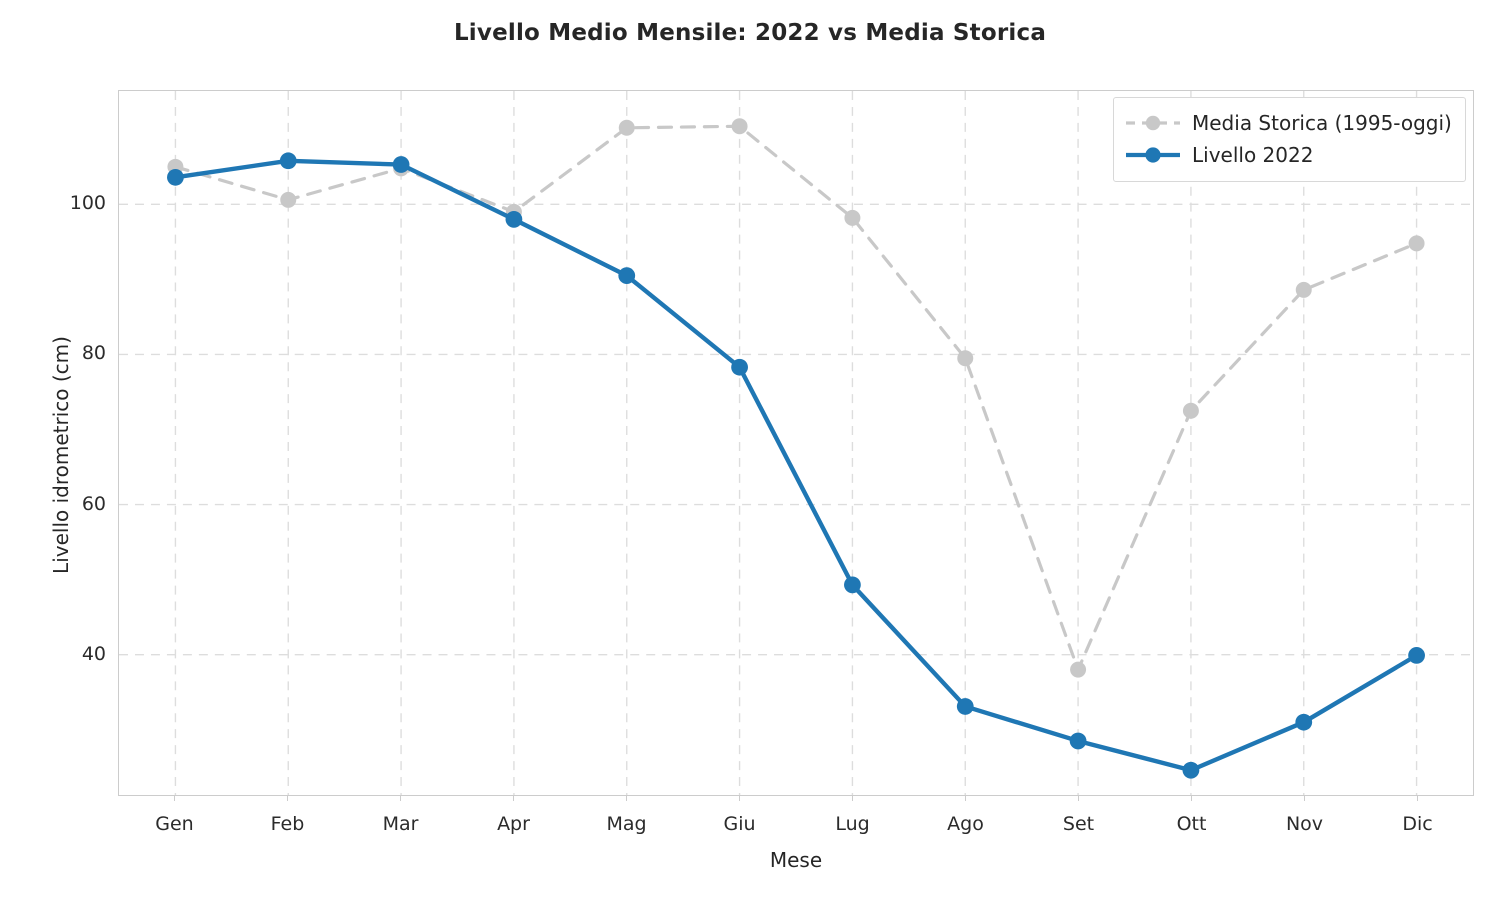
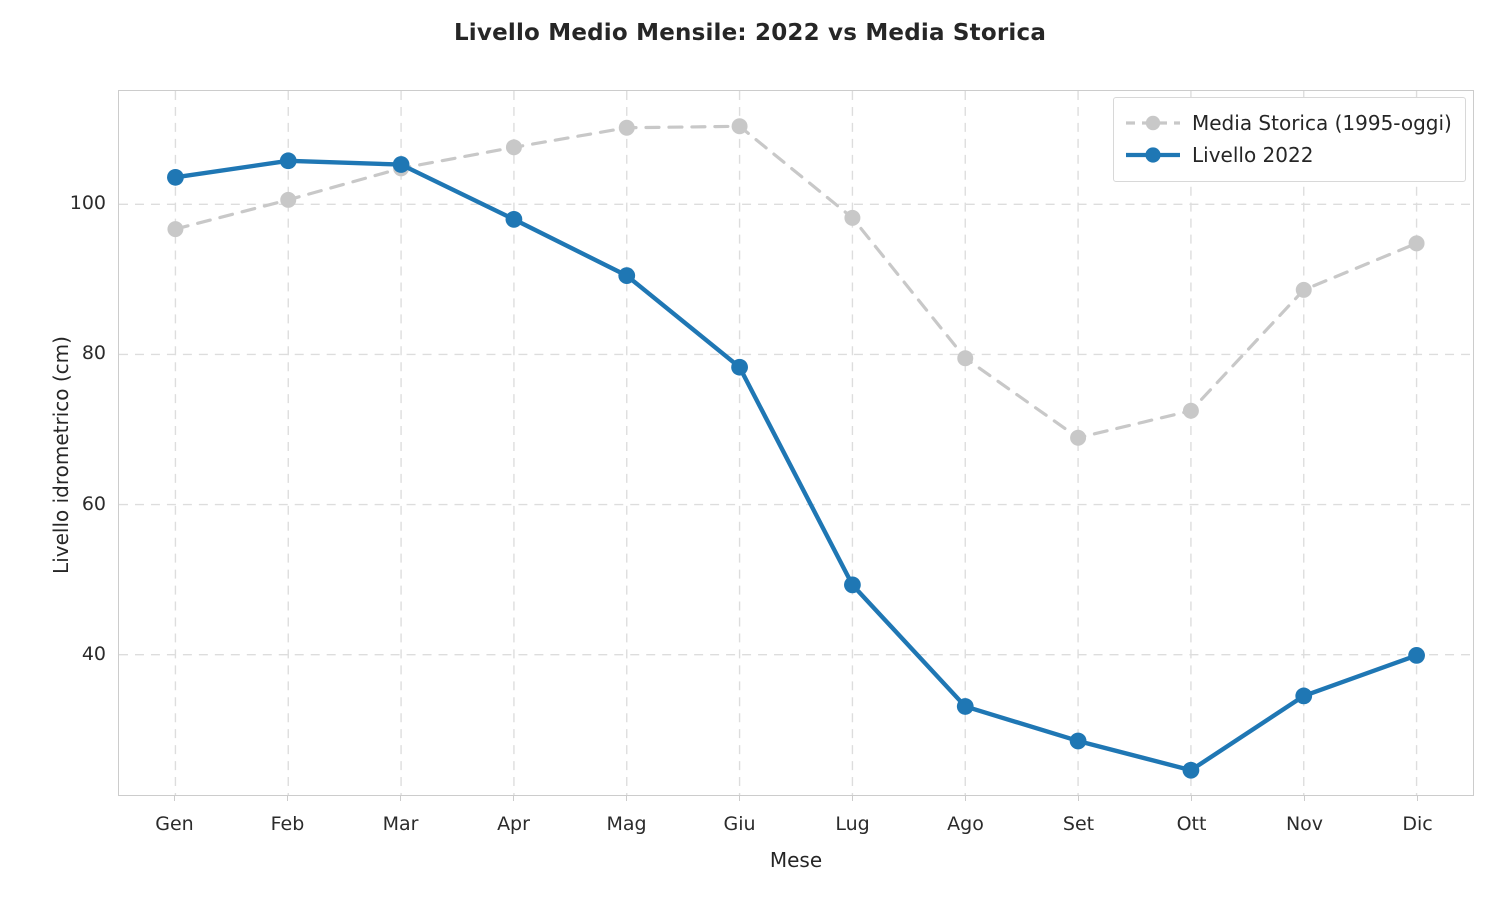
Media Storica (1995-oggi)/Gen: 105 -> 97
Media Storica (1995-oggi)/Apr: 99 -> 108
Media Storica (1995-oggi)/Set: 38 -> 69
Livello 2022/Nov: 31 -> 34
